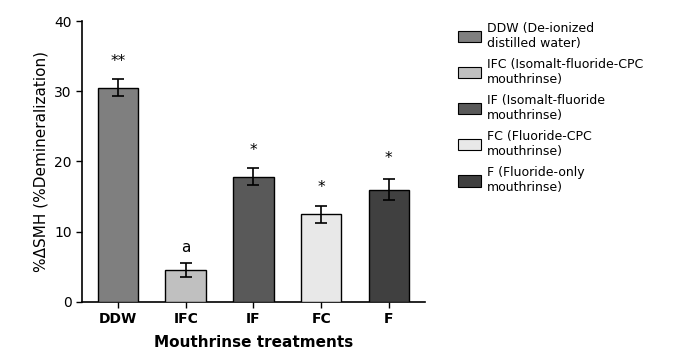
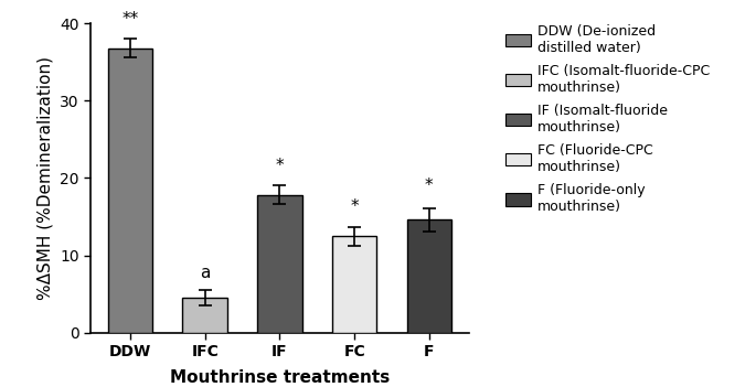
DDW: 30.5 -> 36.8
F: 16.0 -> 14.6
